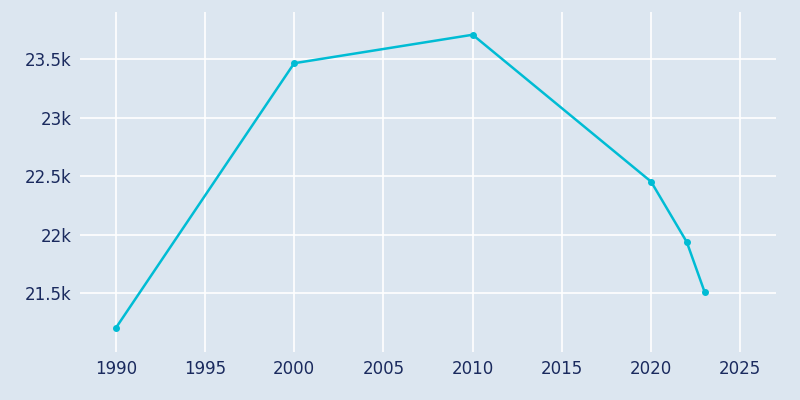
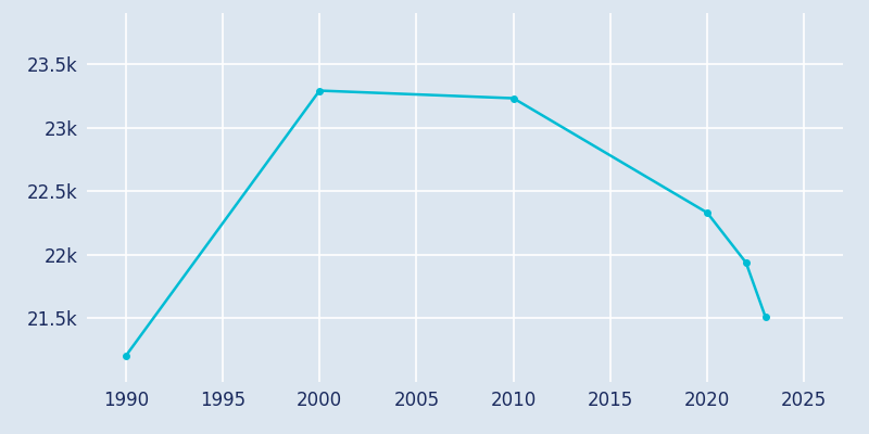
2000: 23.46k -> 23.29k
2010: 23.71k -> 23.23k
2020: 22.45k -> 22.33k
